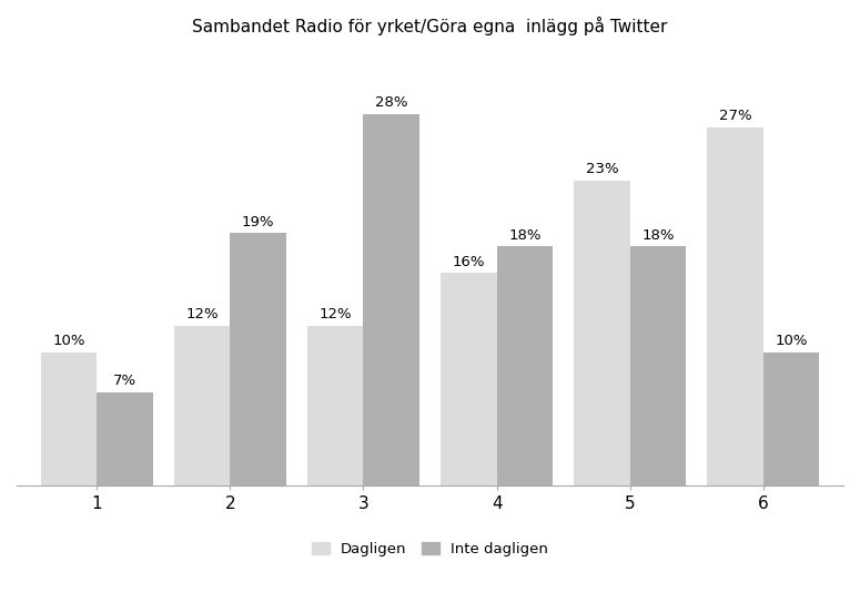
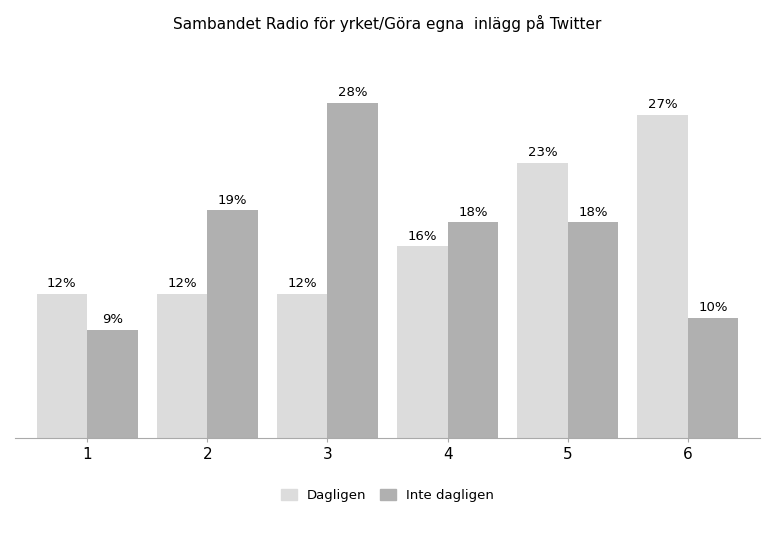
Dagligen/1: 10% -> 12%
Inte dagligen/1: 7% -> 9%
